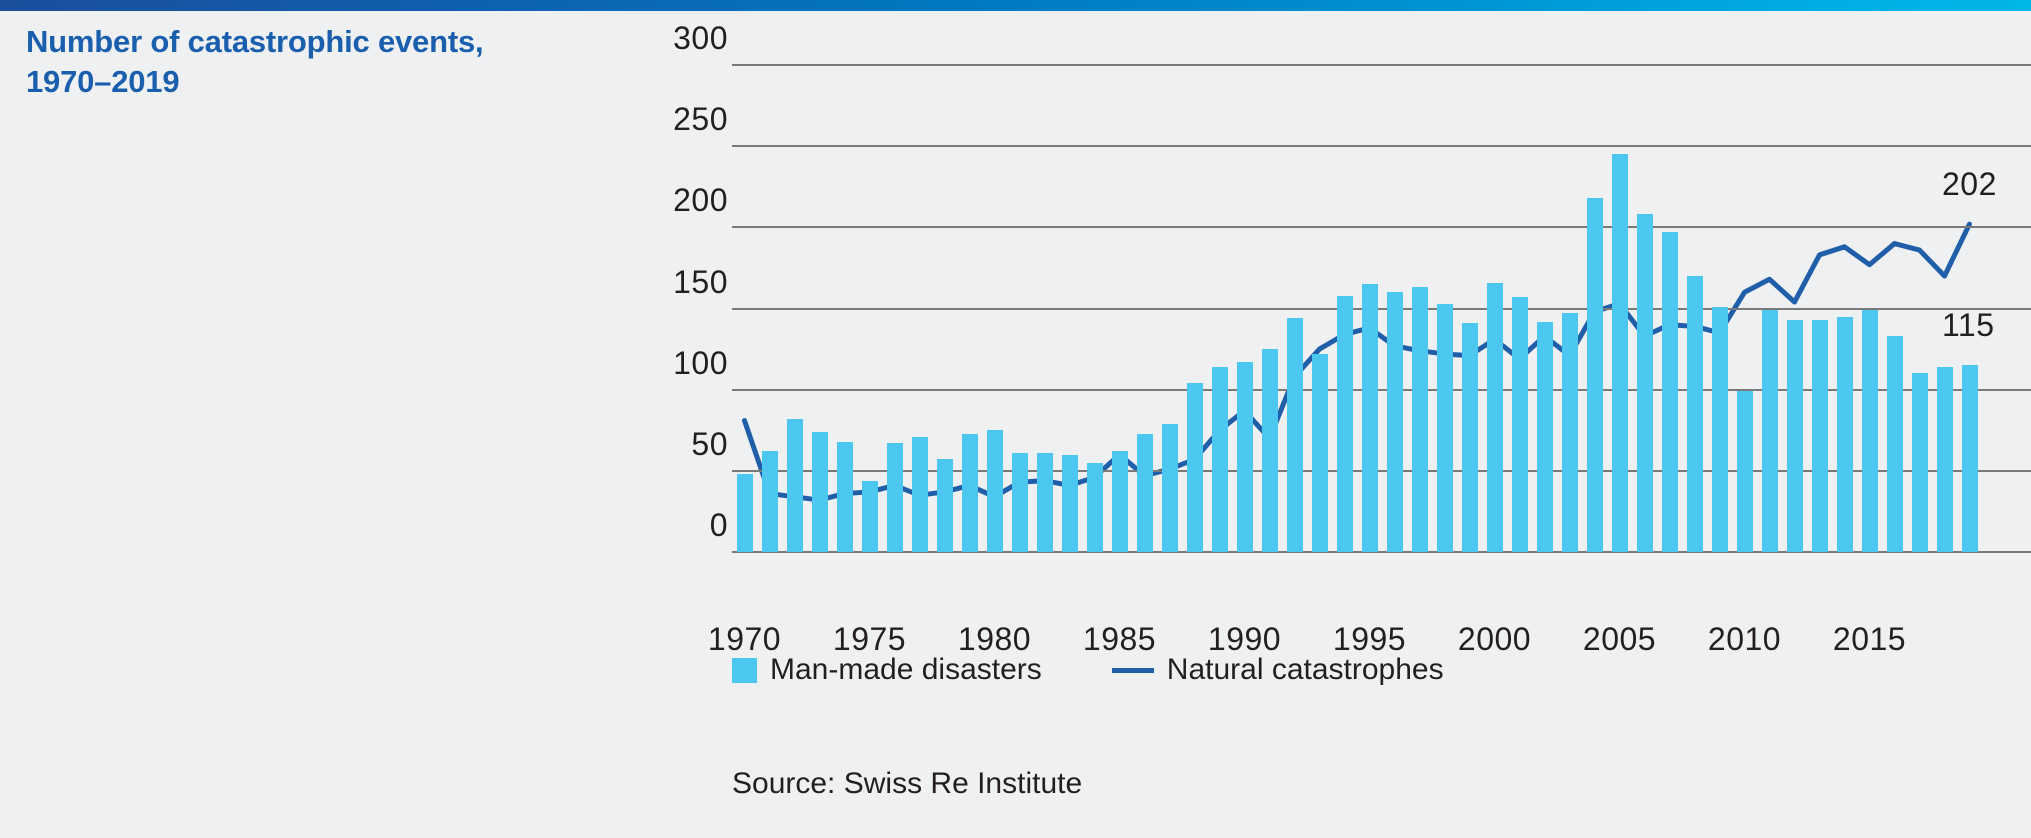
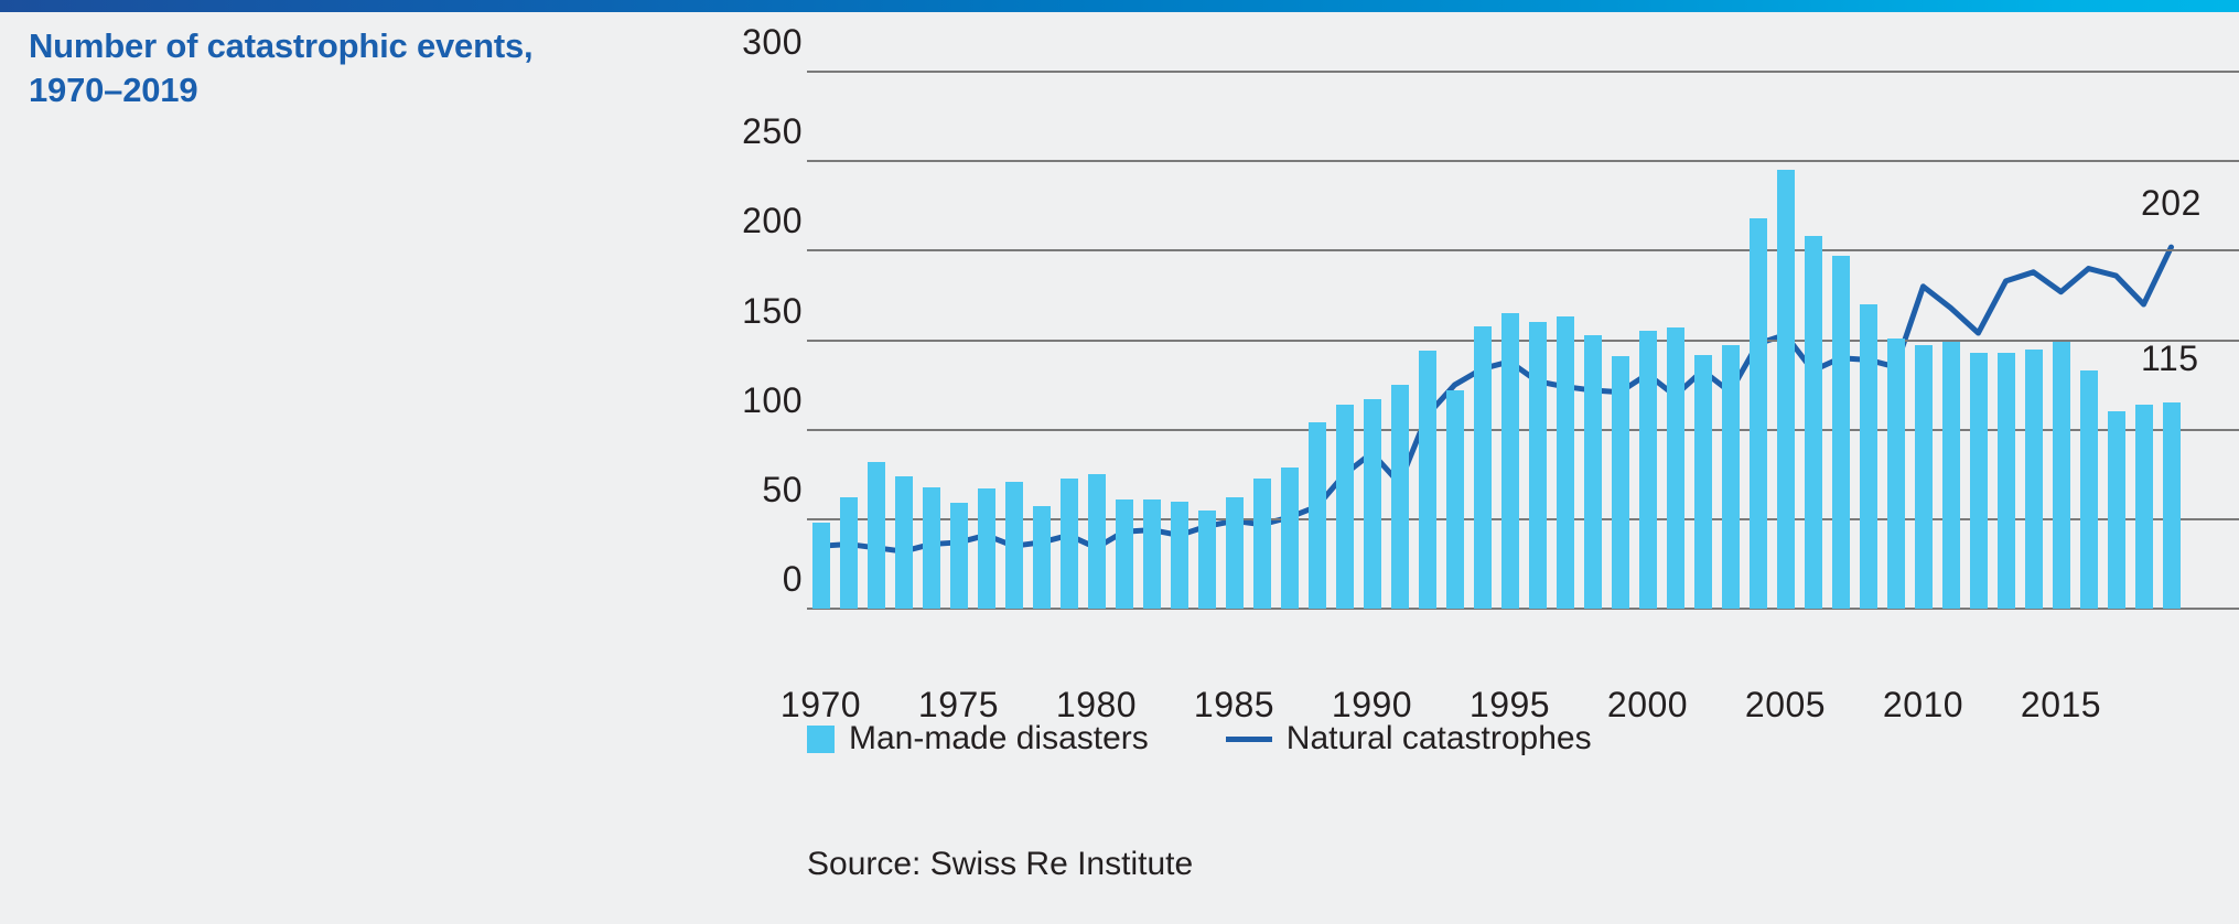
Natural catastrophes/1970: 81 -> 35
Man-made disasters/1975: 44 -> 59
Natural catastrophes/1985: 60 -> 49
Man-made disasters/2000: 166 -> 155
Man-made disasters/2010: 99 -> 147
Natural catastrophes/2010: 160 -> 180
